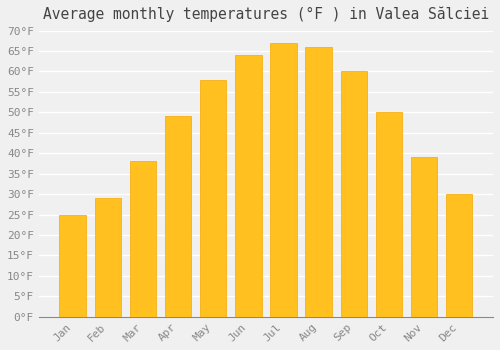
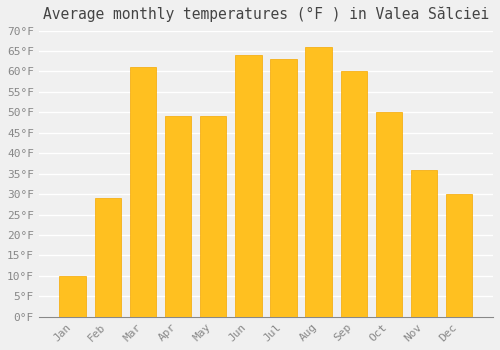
Jan: 25°F -> 10°F
Mar: 38°F -> 61°F
May: 58°F -> 49°F
Jul: 67°F -> 63°F
Nov: 39°F -> 36°F
